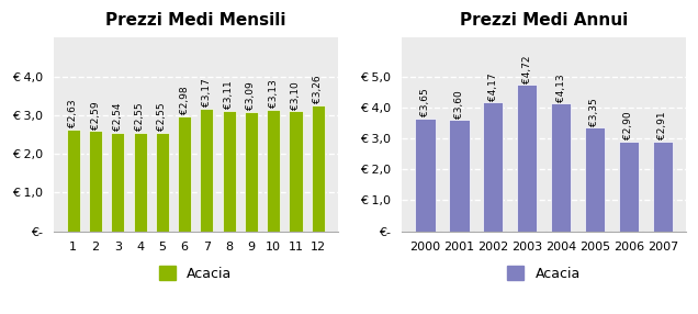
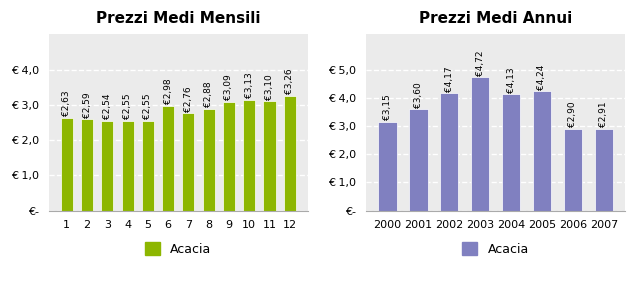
Prezzi Medi Mensili/7: €3,17 -> €2,76
Prezzi Medi Mensili/8: €3,11 -> €2,88
Prezzi Medi Annui/2000: €3,65 -> €3,15
Prezzi Medi Annui/2005: €3,35 -> €4,24
